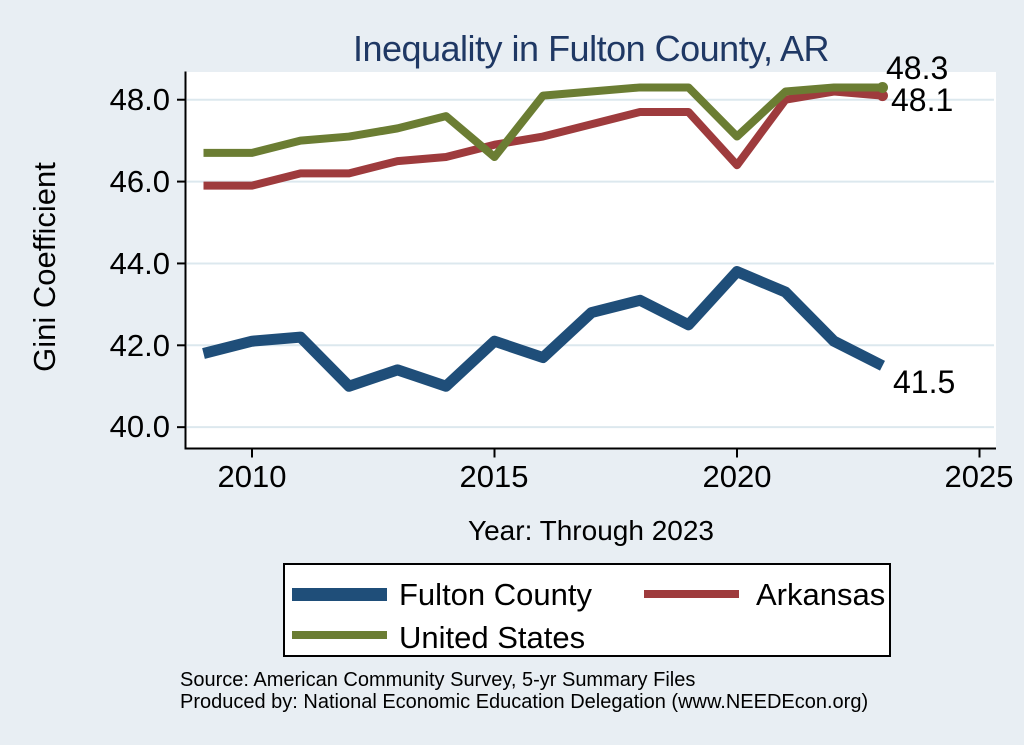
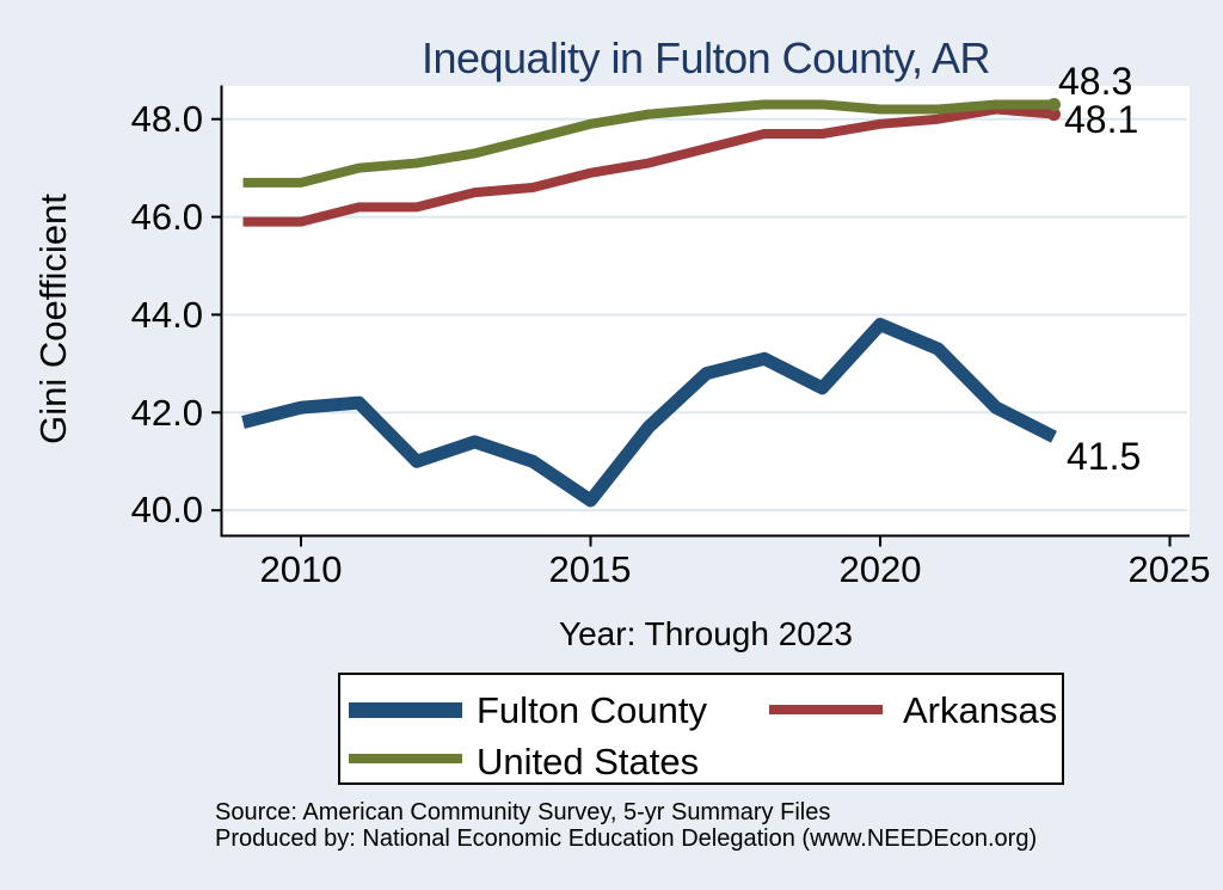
Fulton County/2015: 42.1 -> 40.2
United States/2015: 46.6 -> 47.9
Arkansas/2020: 46.4 -> 47.9
United States/2020: 47.1 -> 48.2
